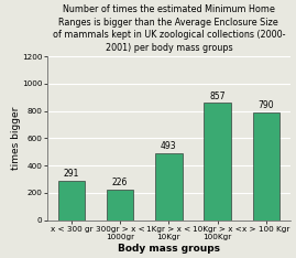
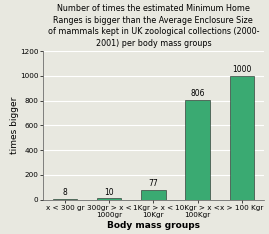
x < 300 gr: 291 -> 8
300gr > x < 1000gr: 226 -> 10
1Kgr > x < 10Kgr: 493 -> 77
10Kgr > x < 100Kgr: 857 -> 806
x > 100 Kgr: 790 -> 1000
